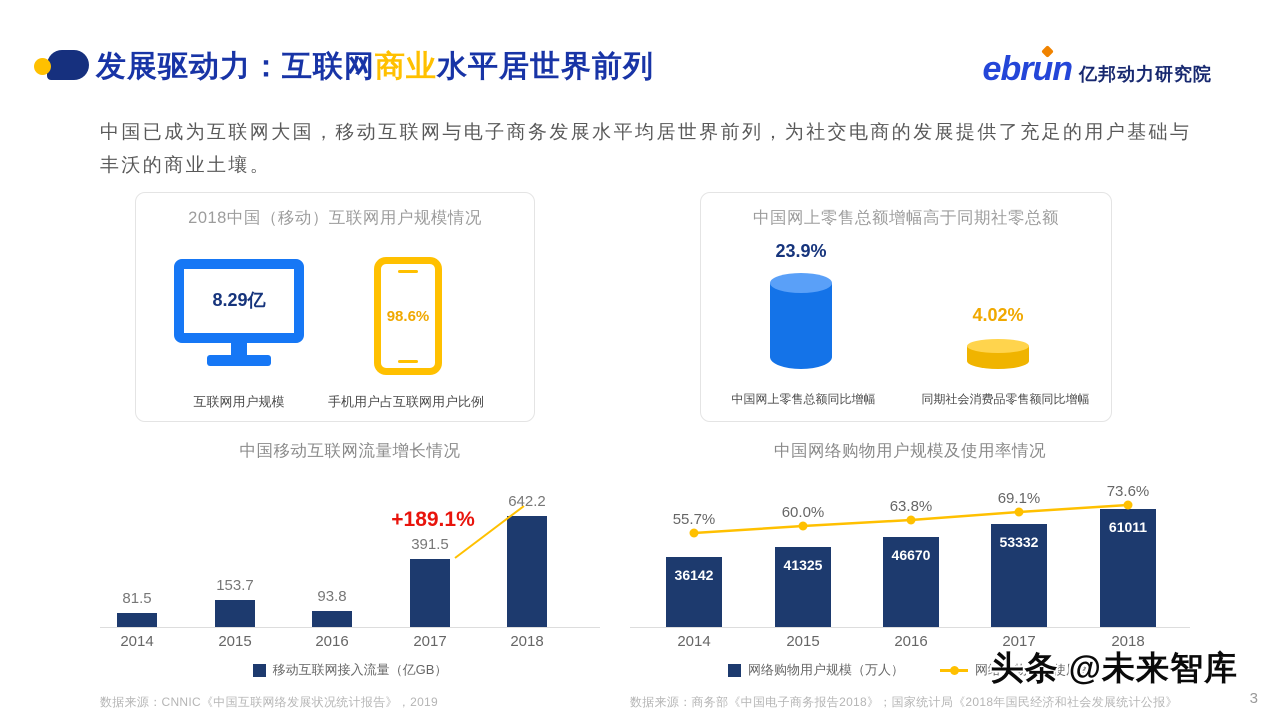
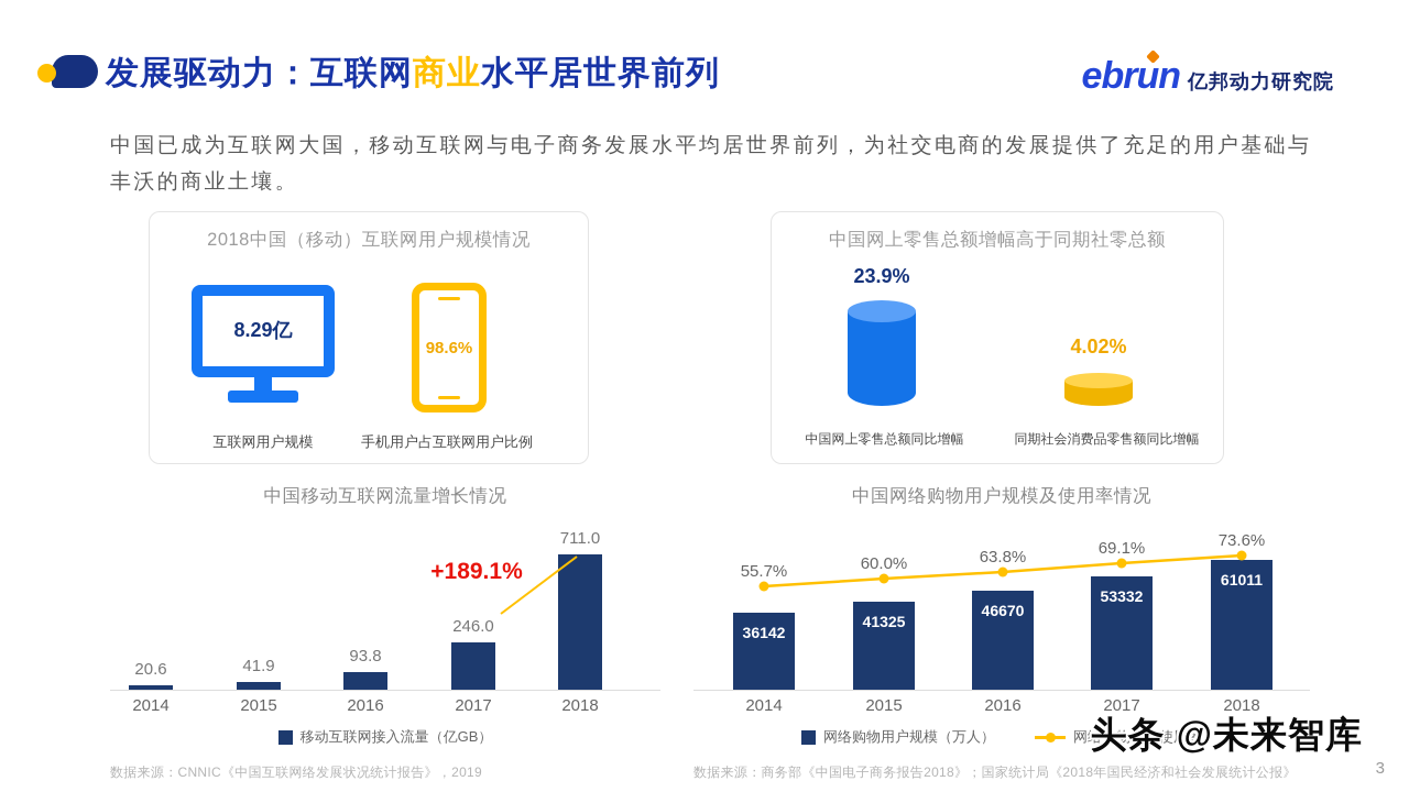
中国移动互联网流量增长情况/2014: 81.5 -> 20.6
中国移动互联网流量增长情况/2015: 153.7 -> 41.9
中国移动互联网流量增长情况/2017: 391.5 -> 246.0
中国移动互联网流量增长情况/2018: 642.2 -> 711.0
